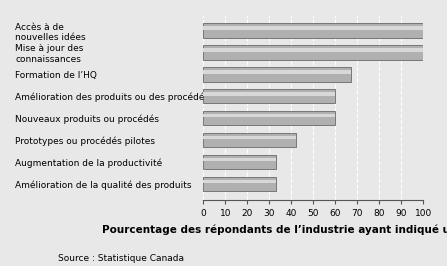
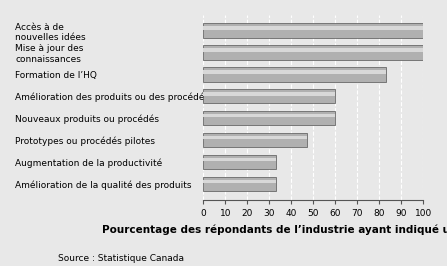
Formation de l’HQ: 67 -> 83
Prototypes ou procédés pilotes: 42 -> 47
